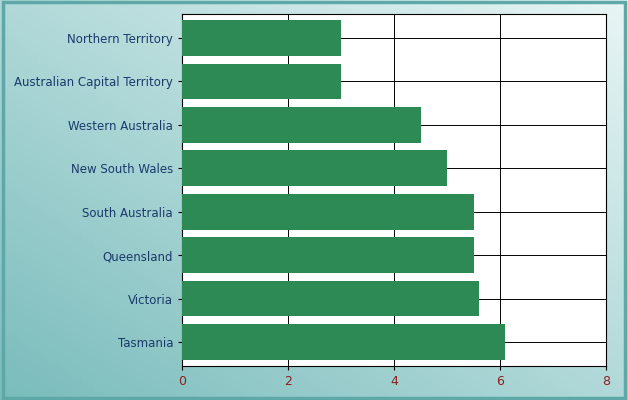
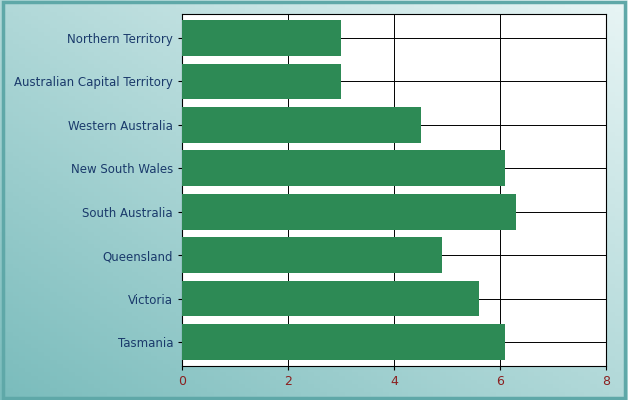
New South Wales: 5.0 -> 6.1
South Australia: 5.5 -> 6.3
Queensland: 5.5 -> 4.9
